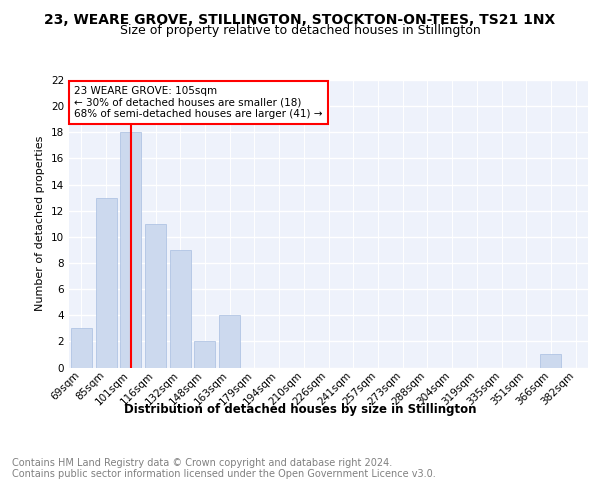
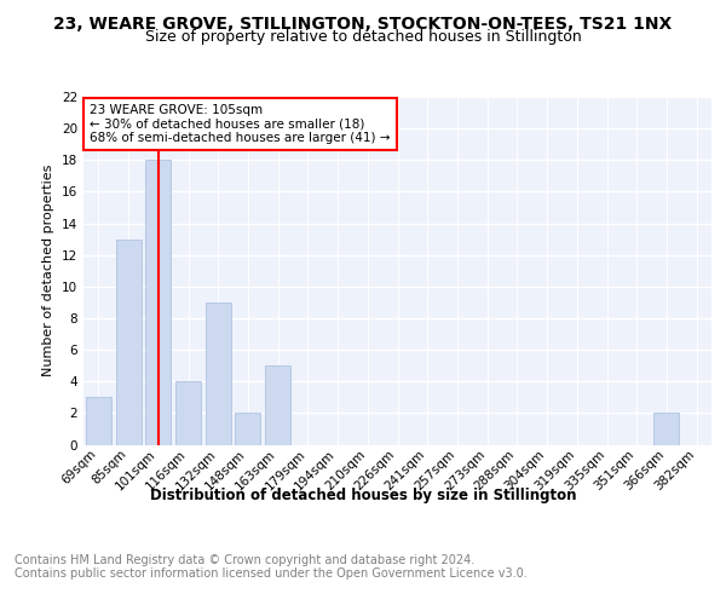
116sqm: 11 -> 4
163sqm: 4 -> 5
366sqm: 1 -> 2
